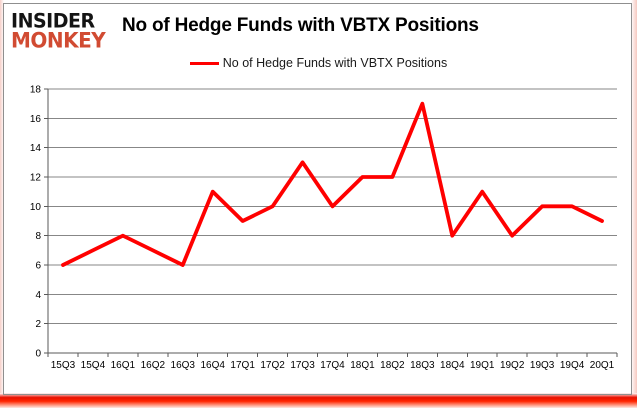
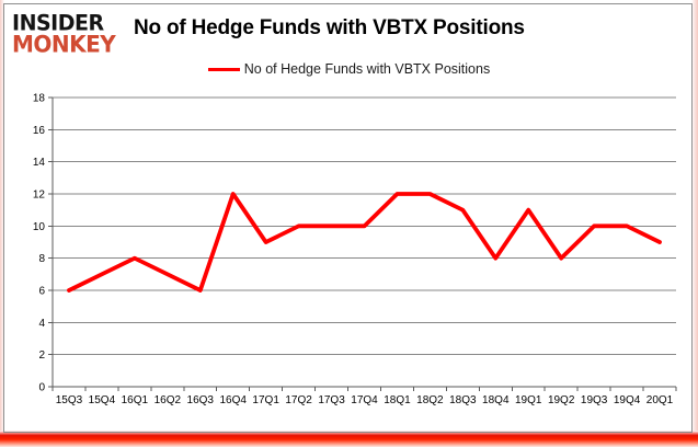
16Q4: 11 -> 12
17Q3: 13 -> 10
18Q3: 17 -> 11
